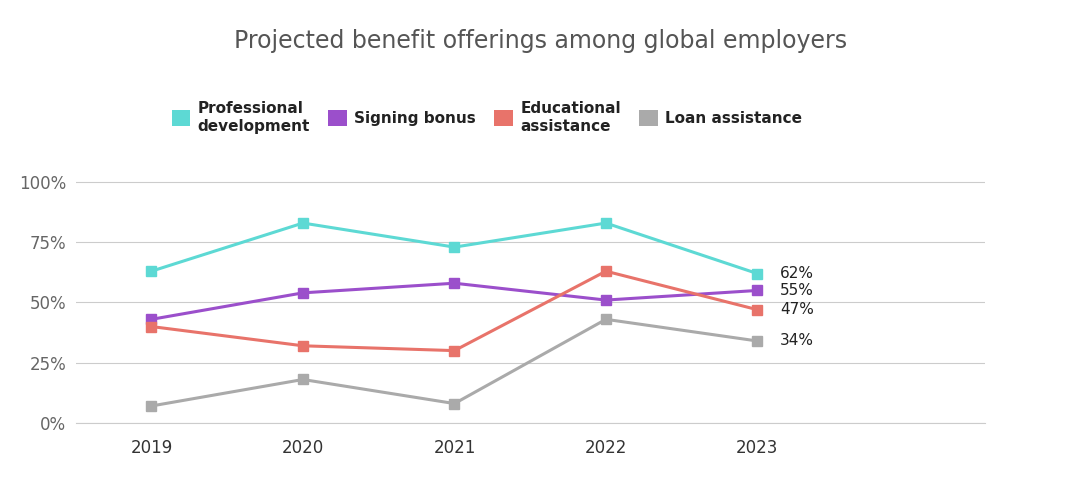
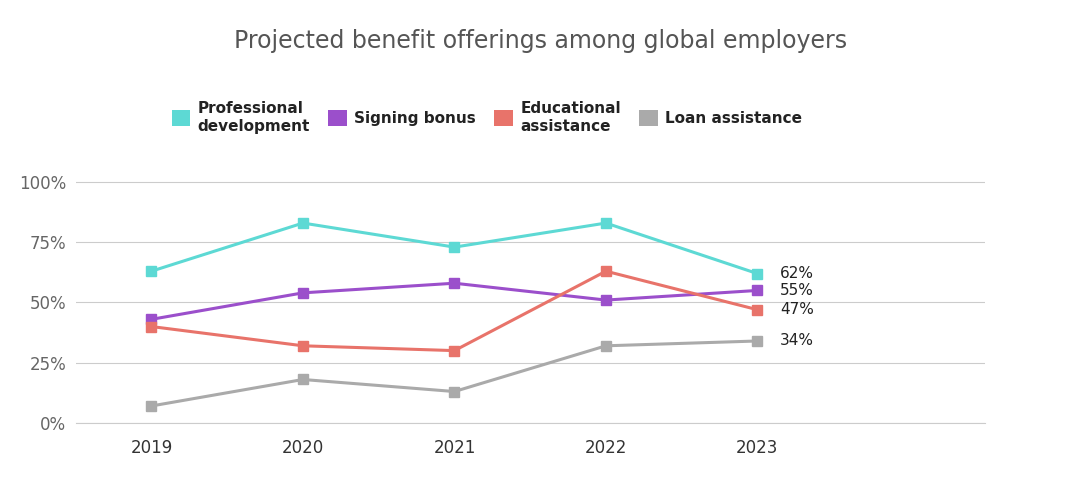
Loan assistance/2021: 8% -> 13%
Loan assistance/2022: 43% -> 32%
